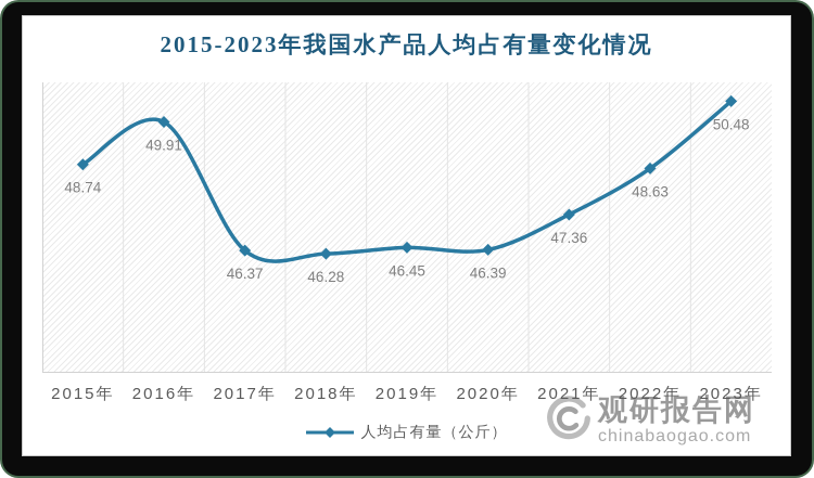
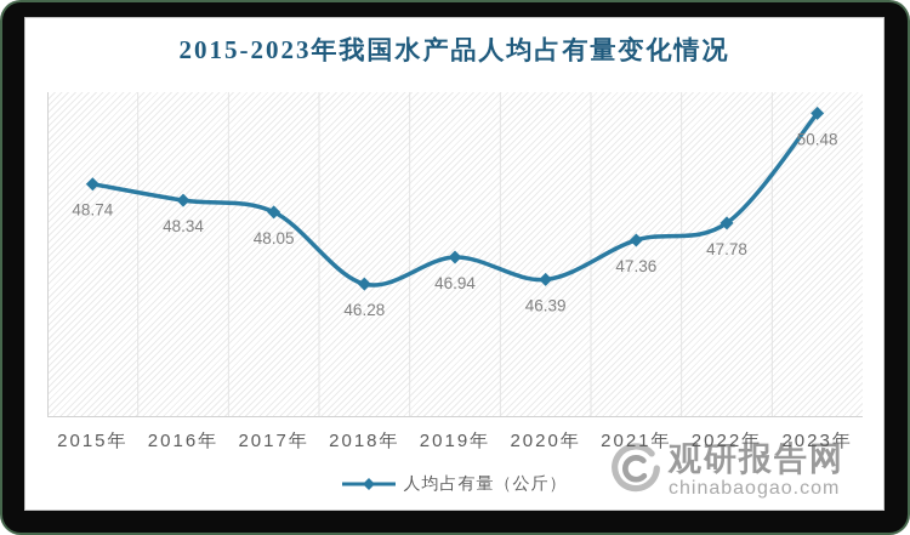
2016年: 49.91 -> 48.34
2017年: 46.37 -> 48.05
2019年: 46.45 -> 46.94
2022年: 48.63 -> 47.78
